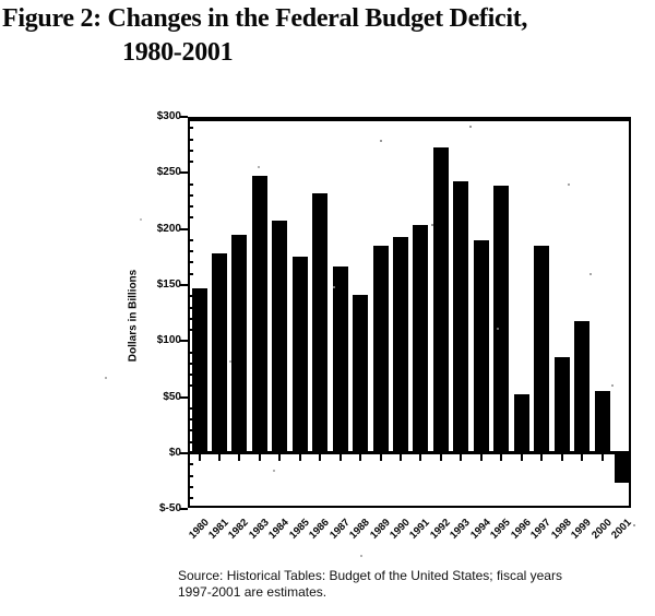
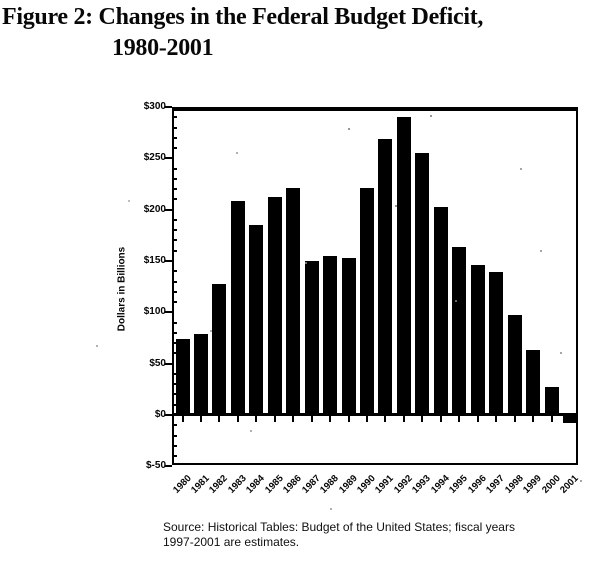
1980: $147 -> $74
1981: $178 -> $79
1982: $195 -> $128
1983: $247 -> $208
1984: $207 -> $185
1985: $175 -> $212
1986: $232 -> $221
1987: $167 -> $150
1988: $141 -> $155
1989: $185 -> $153
1990: $193 -> $221
1991: $204 -> $269
1992: $273 -> $290
1993: $243 -> $255
1994: $190 -> $203
1995: $239 -> $164
1996: $53 -> $146
1997: $185 -> $139
1998: $86 -> $97
1999: $118 -> $63
2000: $56 -> $27
2001: -$26 -> -$8
